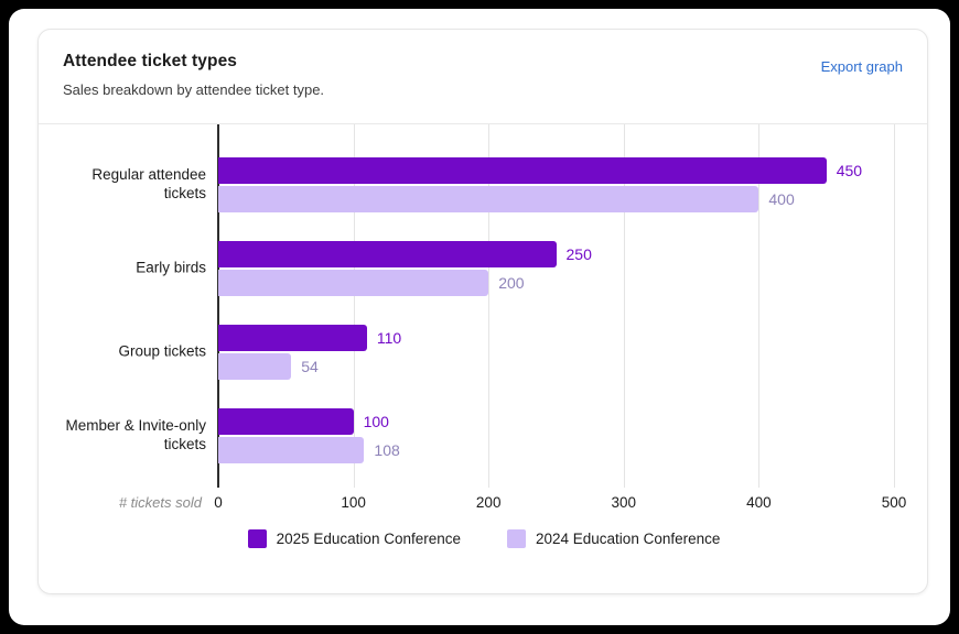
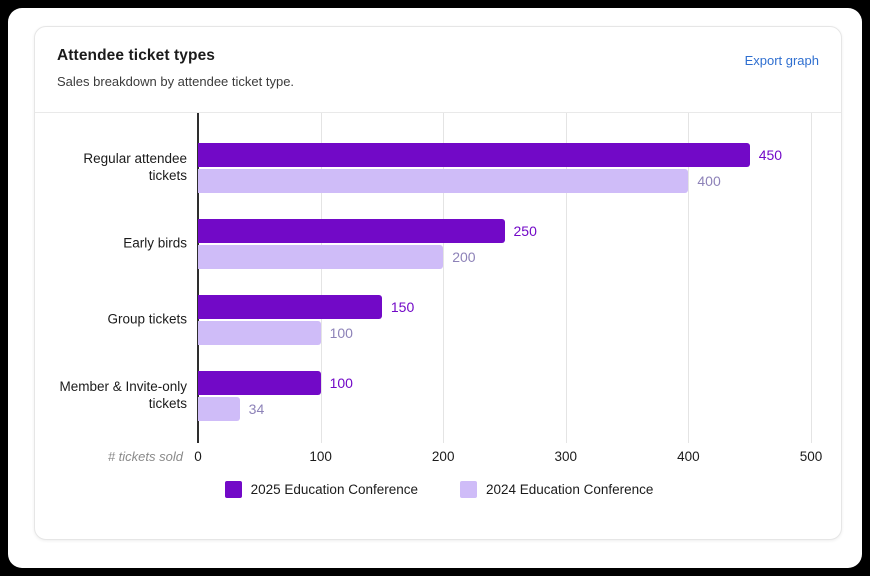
2025 Education Conference/Group tickets: 110 -> 150
2024 Education Conference/Group tickets: 54 -> 100
2024 Education Conference/Member & Invite-only tickets: 108 -> 34
